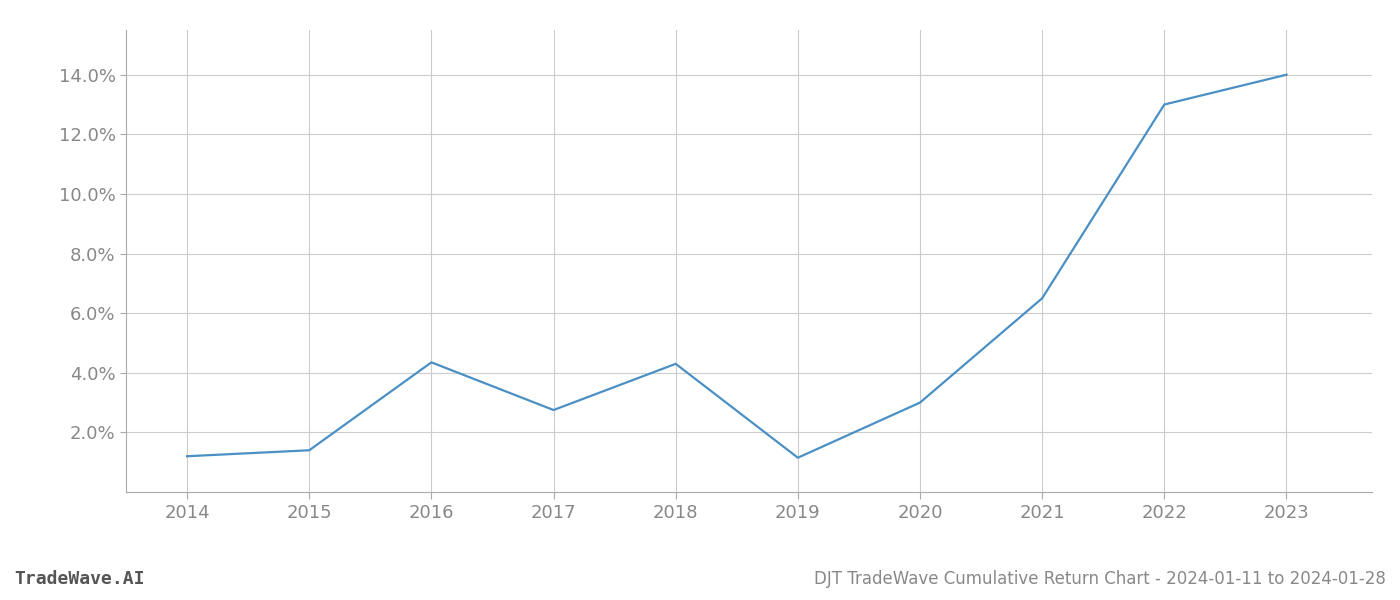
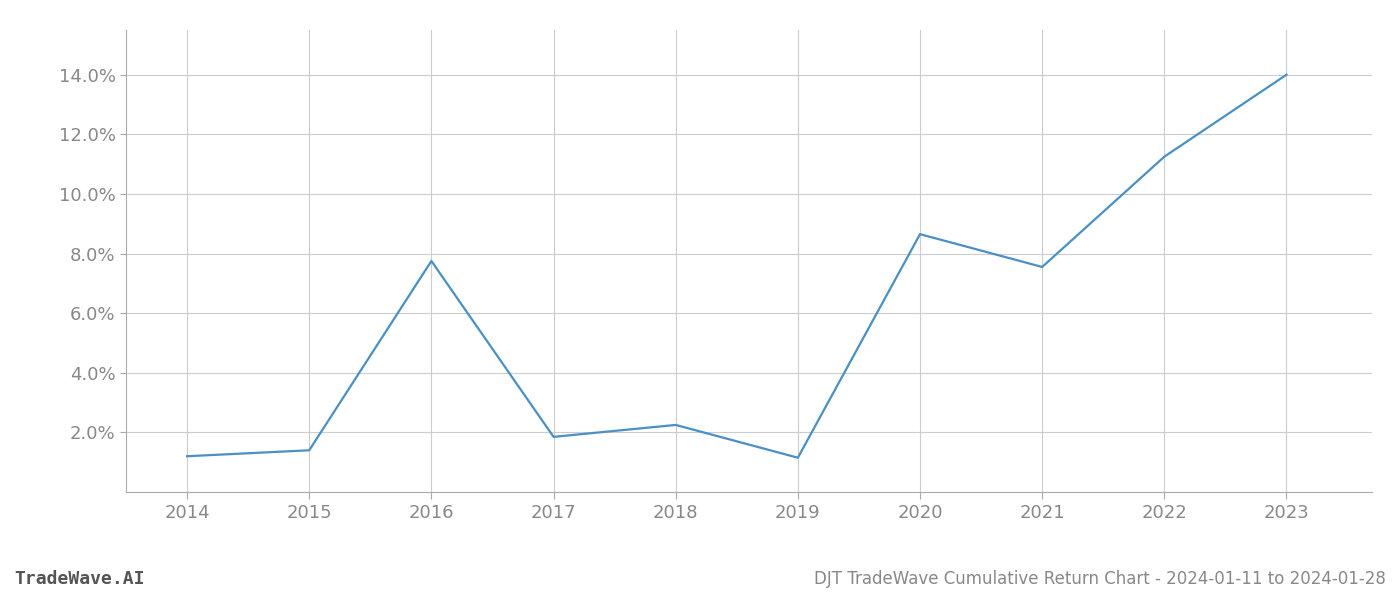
2016: 4.35% -> 7.75%
2017: 2.75% -> 1.85%
2018: 4.30% -> 2.25%
2020: 3.00% -> 8.65%
2021: 6.50% -> 7.55%
2022: 13.00% -> 11.25%
